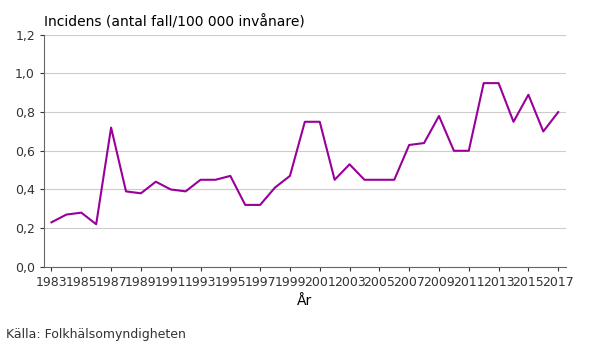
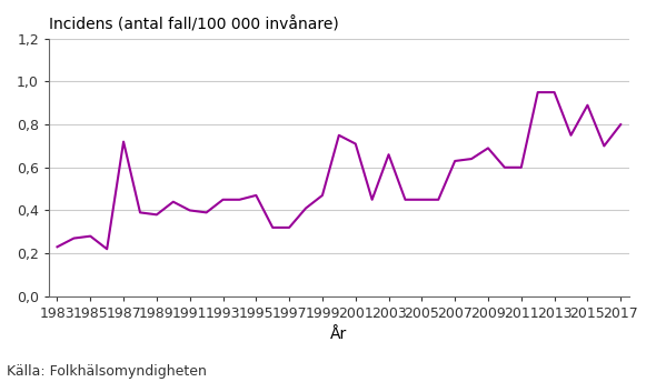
2001: 0,75 -> 0,71
2003: 0,53 -> 0,66
2009: 0,78 -> 0,69
